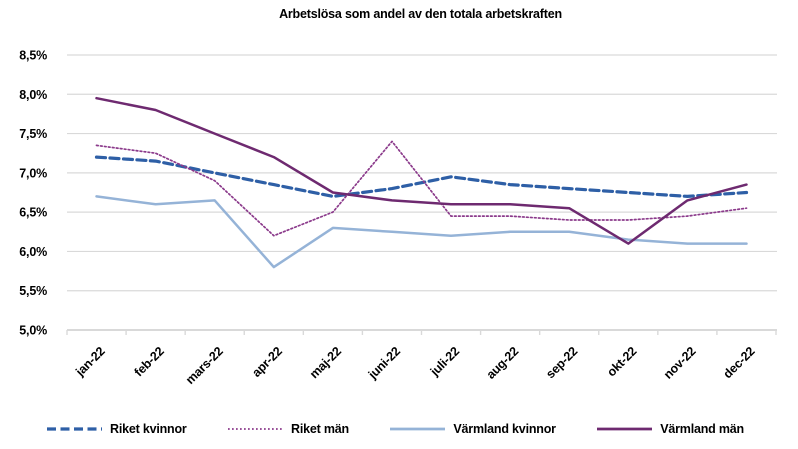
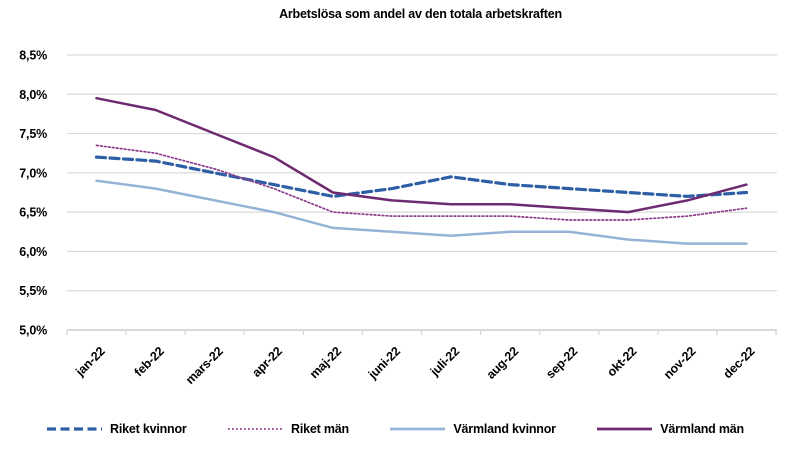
Värmland kvinnor/jan-22: 6,7% -> 6,9%
Värmland kvinnor/feb-22: 6,6% -> 6,8%
Riket män/mars-22: 6,9% -> 7,0%
Riket män/apr-22: 6,2% -> 6,8%
Värmland kvinnor/apr-22: 5,8% -> 6,5%
Riket män/juni-22: 7,4% -> 6,5%
Värmland män/okt-22: 6,1% -> 6,5%
